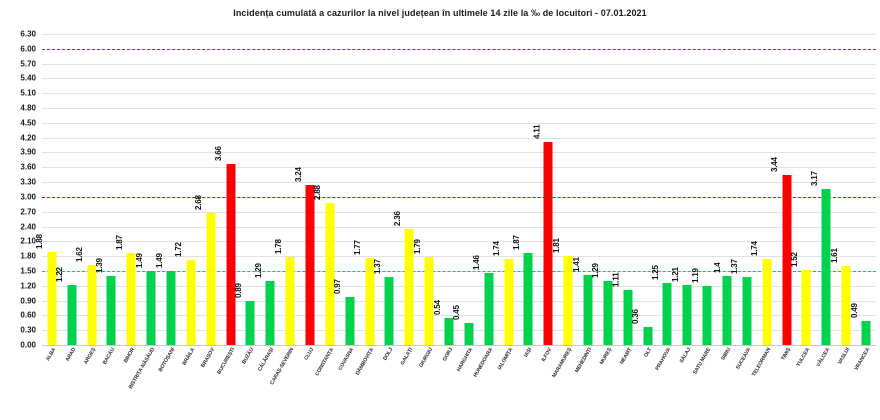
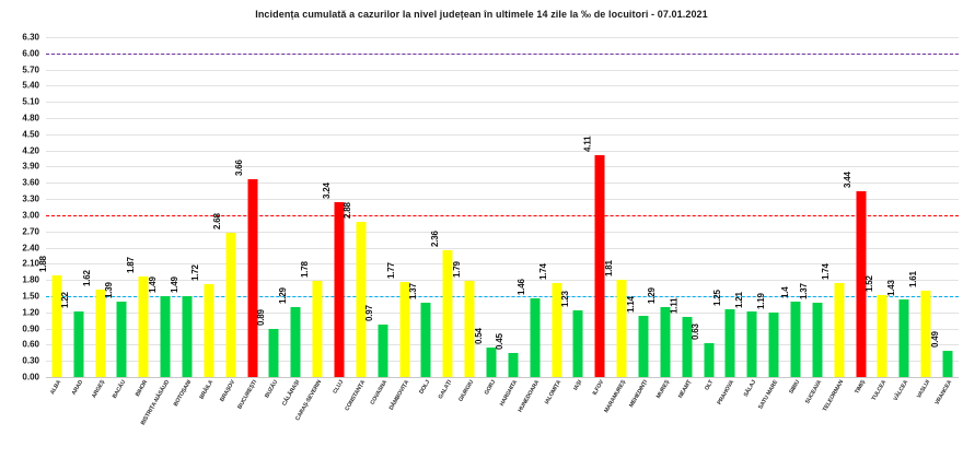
IAȘI: 1.87 -> 1.23
MEHEDINȚI: 1.41 -> 1.14
OLT: 0.36 -> 0.63
VÂLCEA: 3.17 -> 1.43
